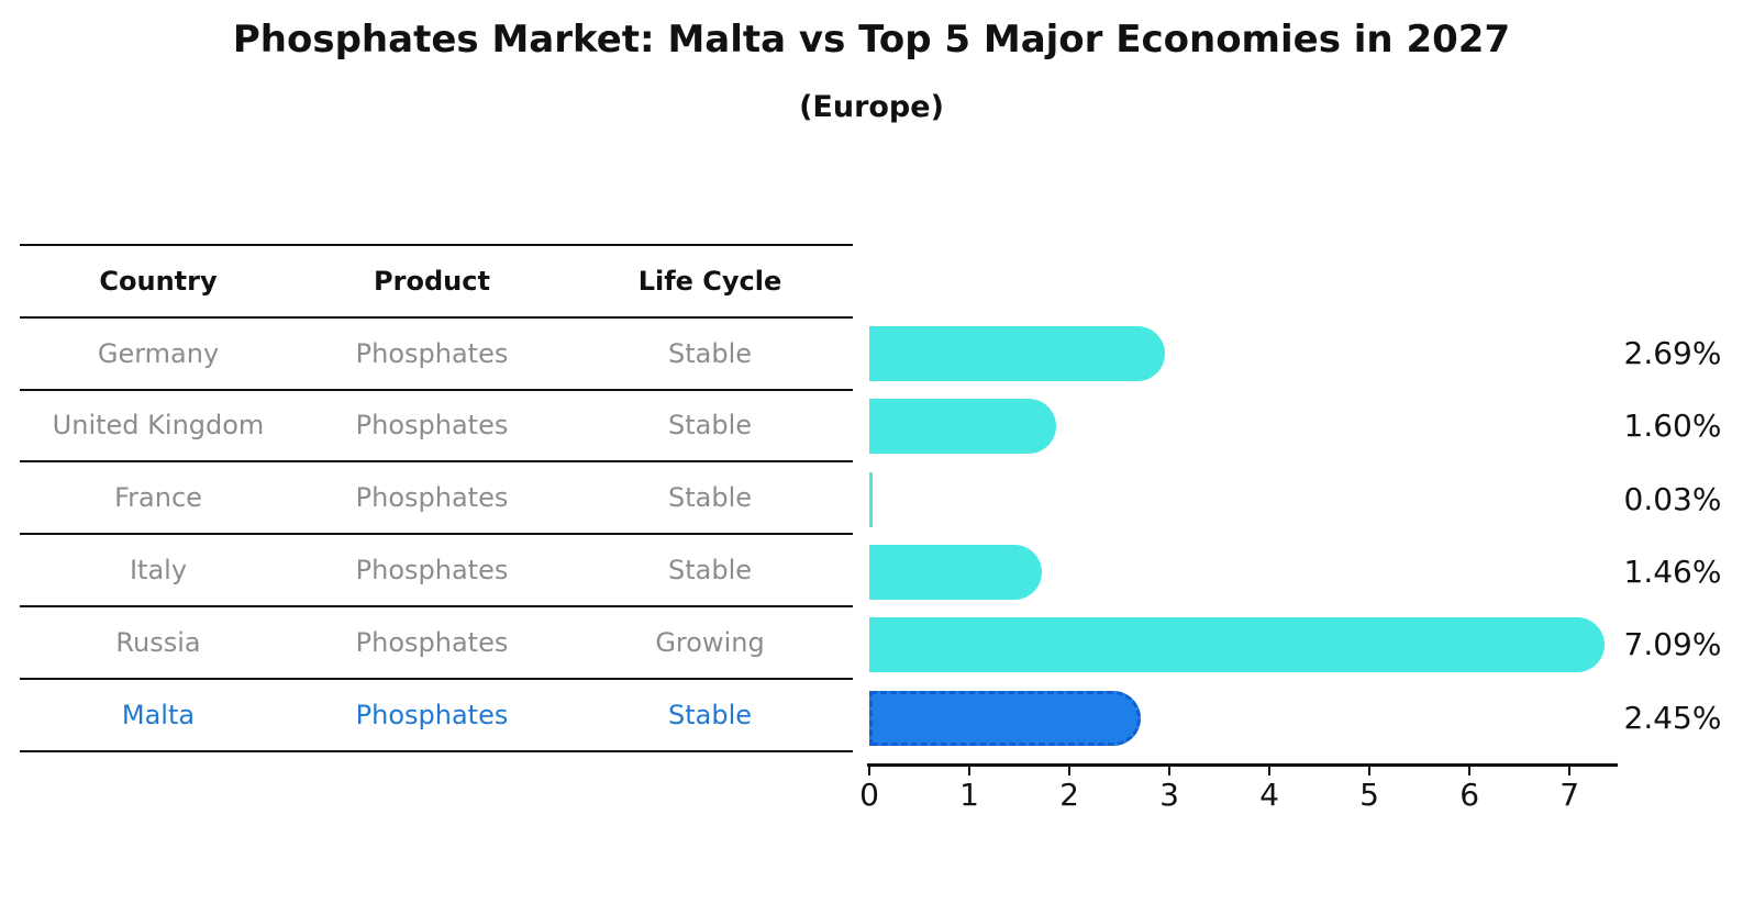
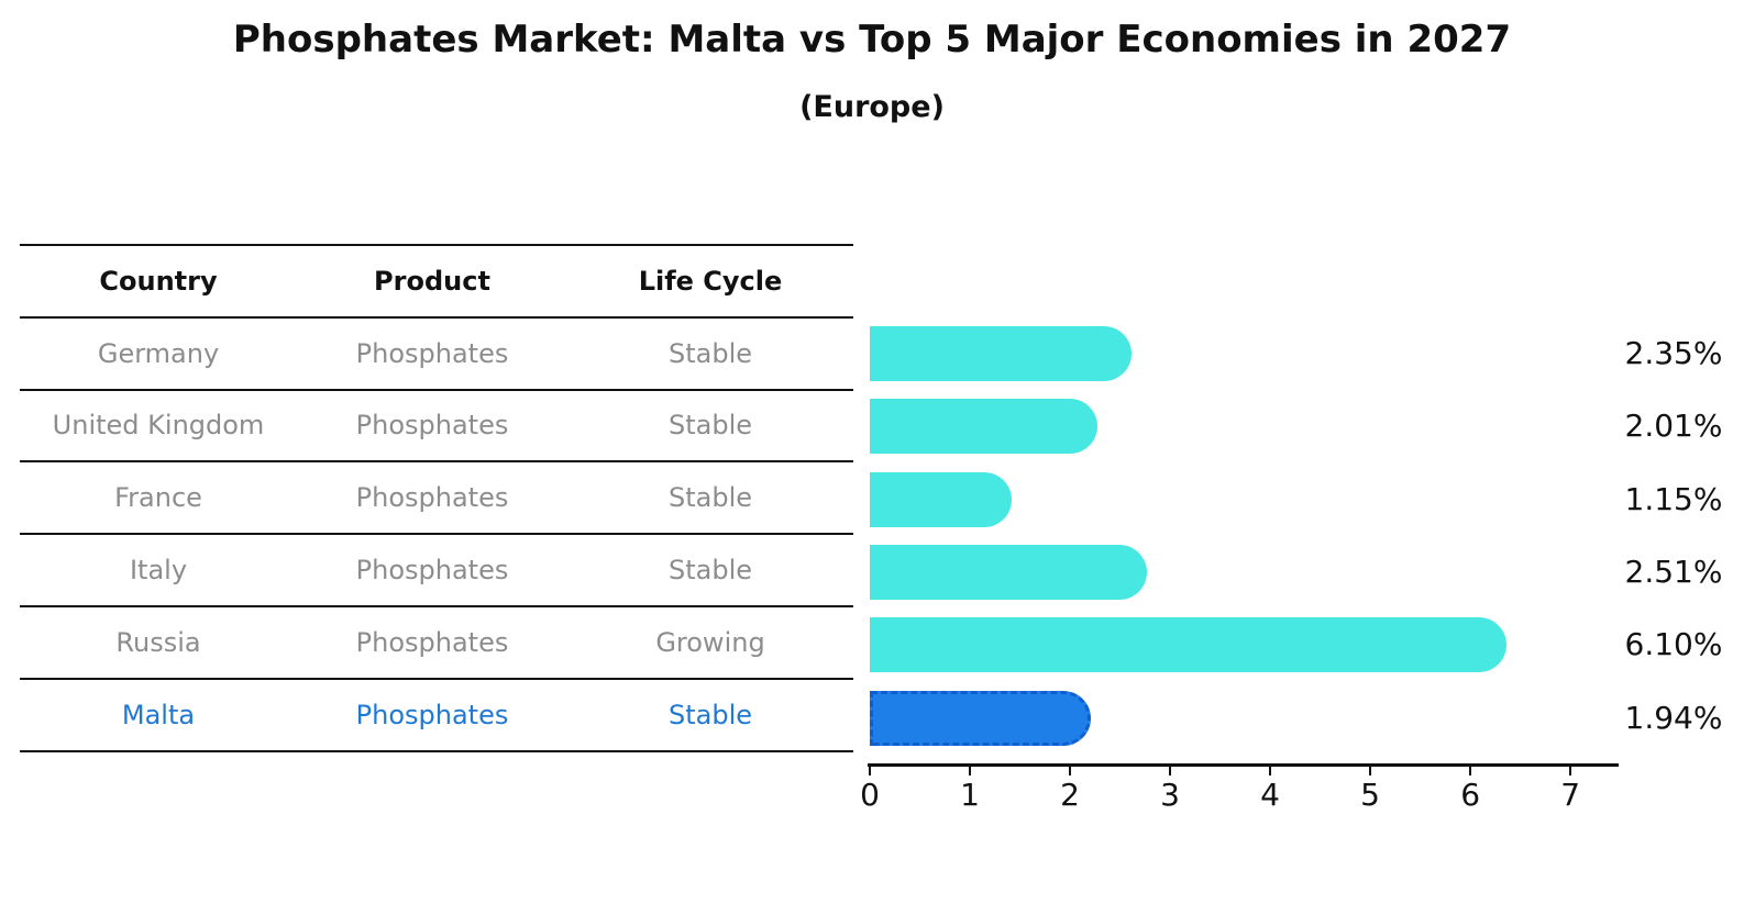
Germany: 2.69% -> 2.35%
United Kingdom: 1.60% -> 2.01%
France: 0.03% -> 1.15%
Italy: 1.46% -> 2.51%
Russia: 7.09% -> 6.10%
Malta: 2.45% -> 1.94%
